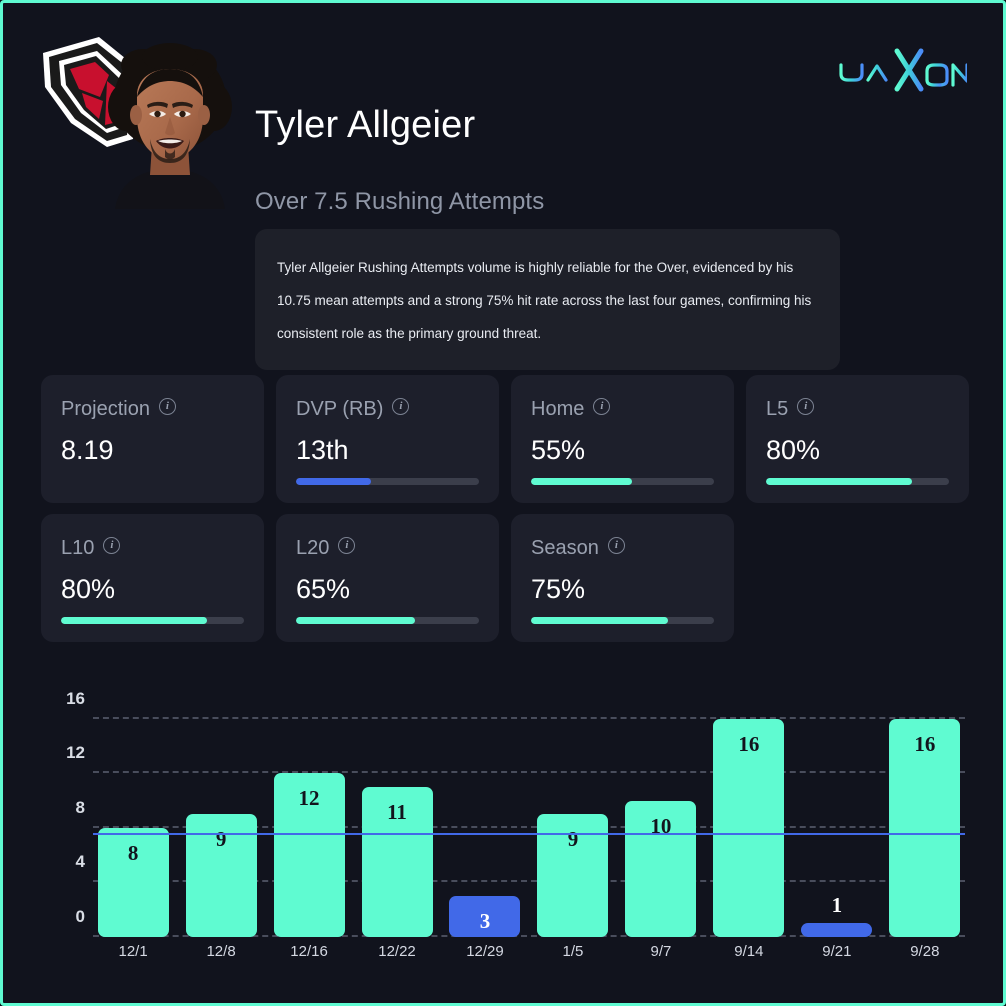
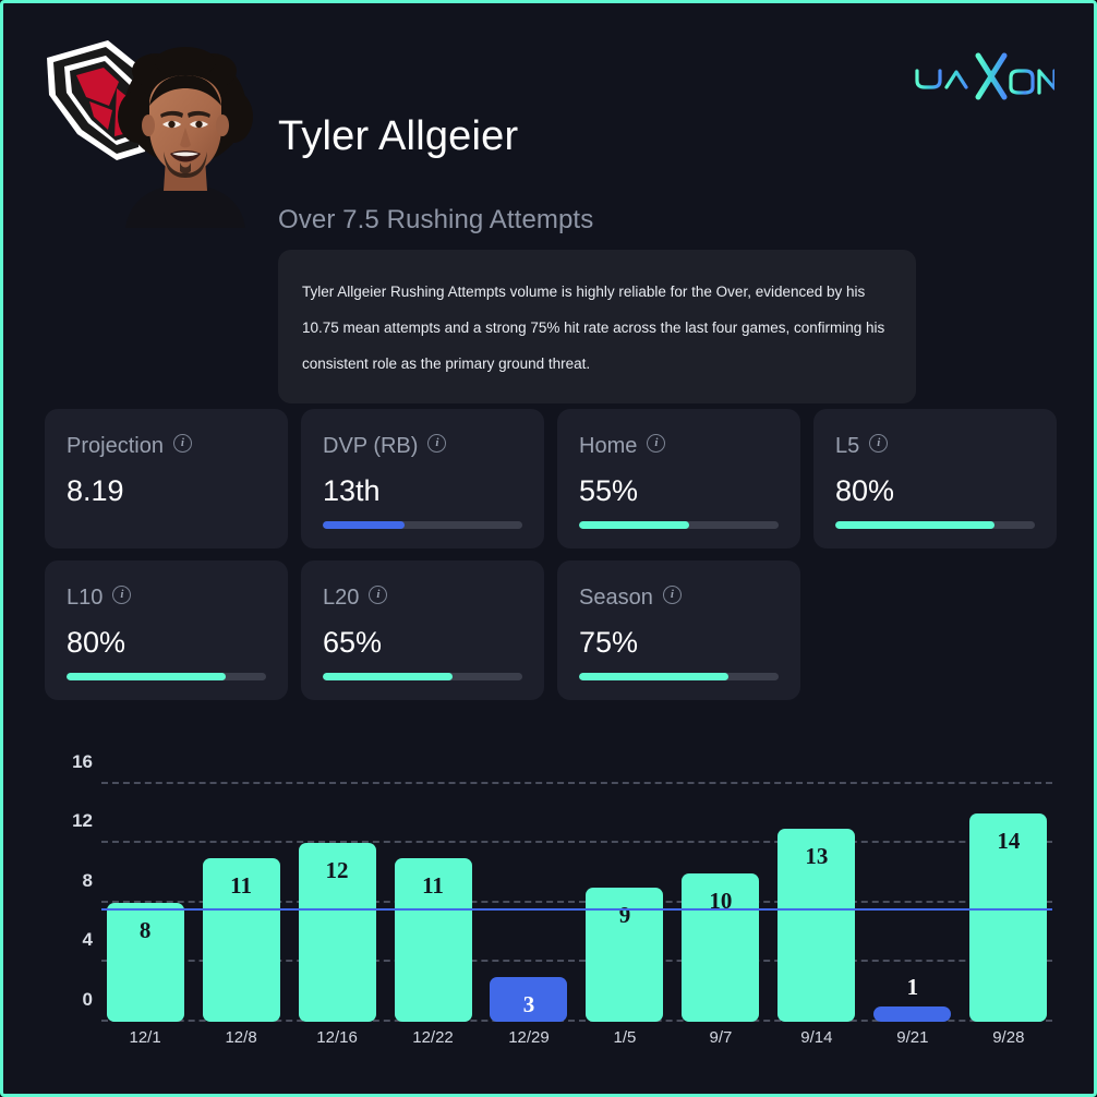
12/8: 9 -> 11
9/14: 16 -> 13
9/28: 16 -> 14
